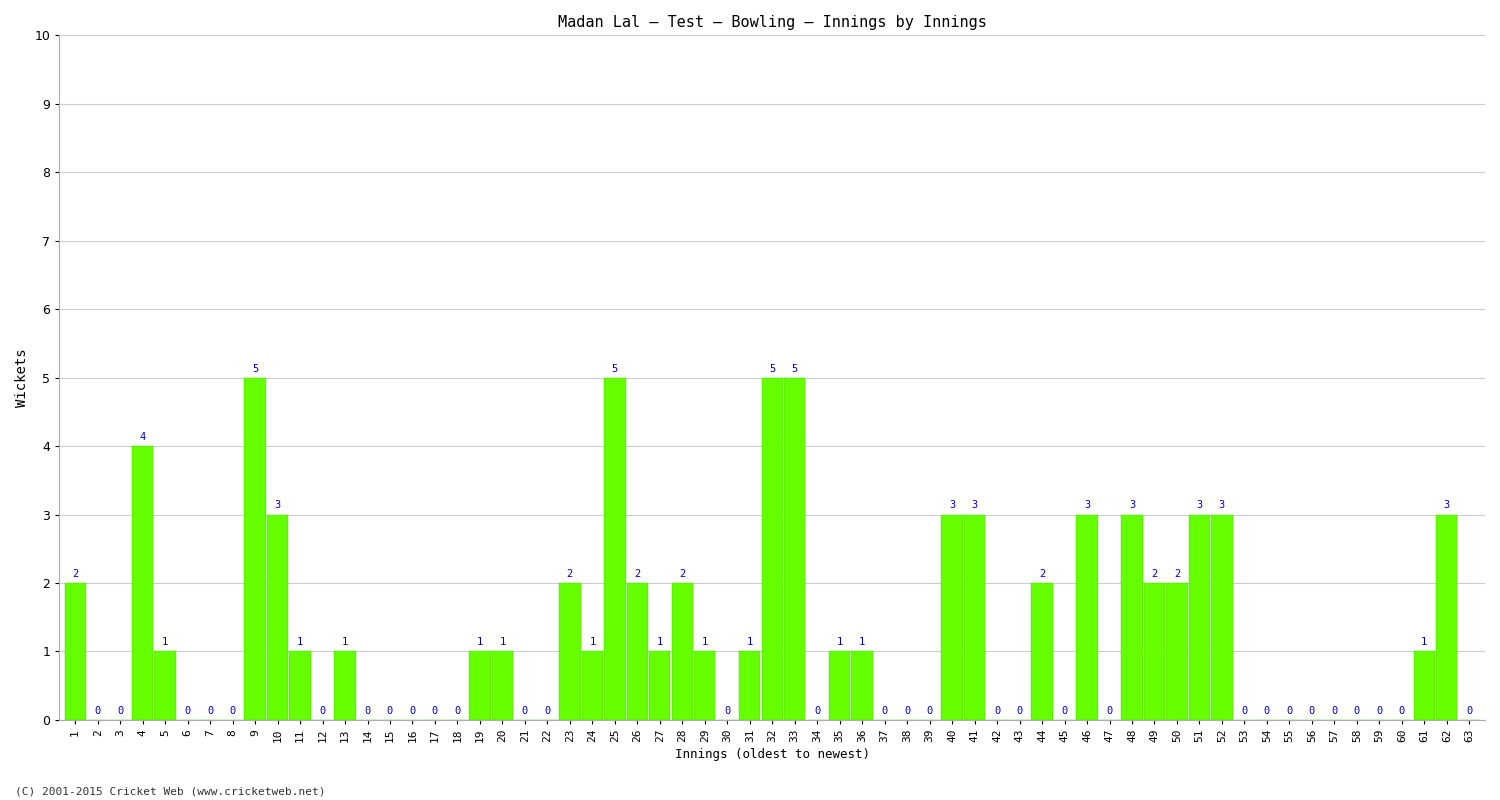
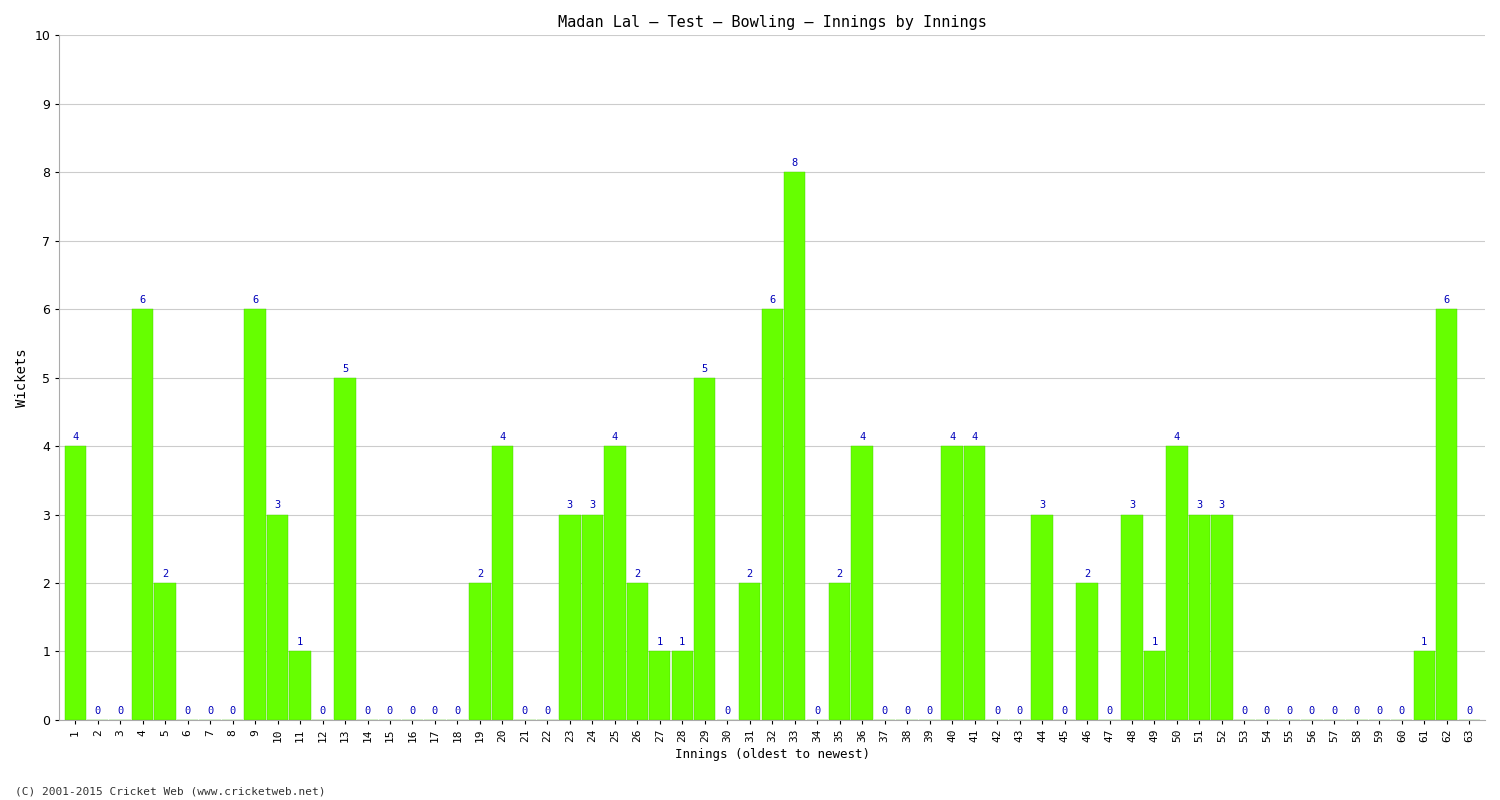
1: 2 -> 4
4: 4 -> 6
5: 1 -> 2
9: 5 -> 6
13: 1 -> 5
19: 1 -> 2
20: 1 -> 4
23: 2 -> 3
24: 1 -> 3
25: 5 -> 4
28: 2 -> 1
29: 1 -> 5
31: 1 -> 2
32: 5 -> 6
33: 5 -> 8
35: 1 -> 2
36: 1 -> 4
40: 3 -> 4
41: 3 -> 4
44: 2 -> 3
46: 3 -> 2
49: 2 -> 1
50: 2 -> 4
62: 3 -> 6
